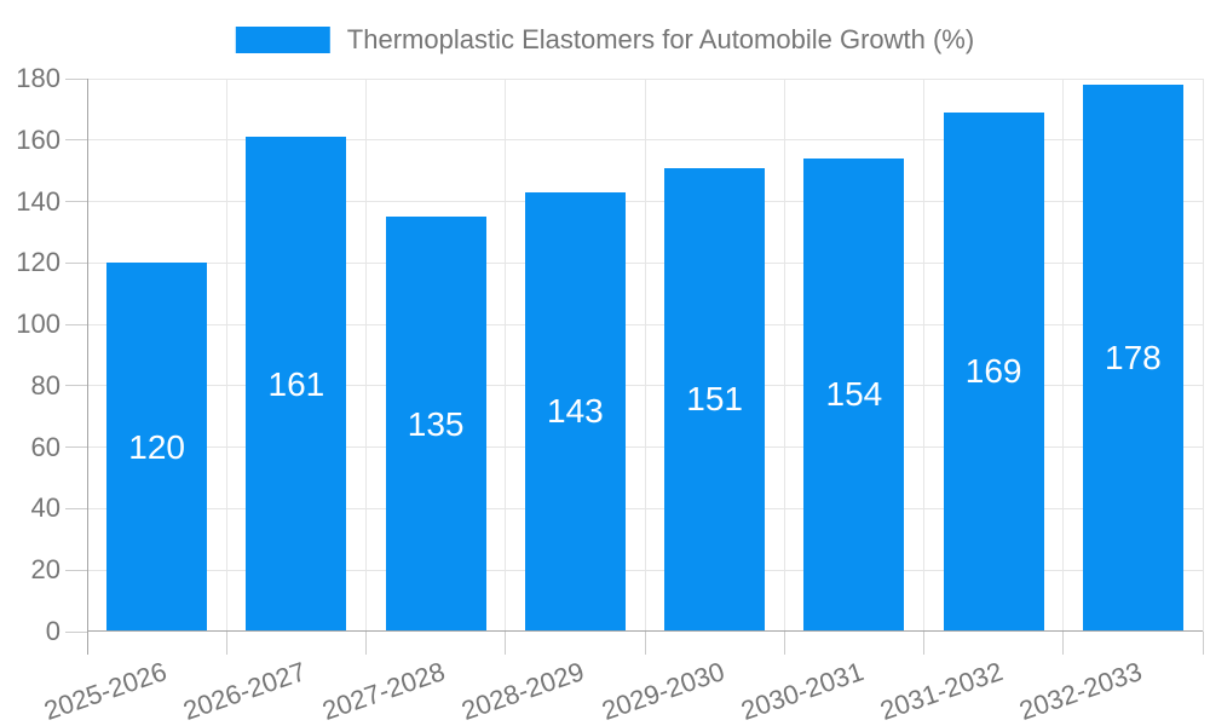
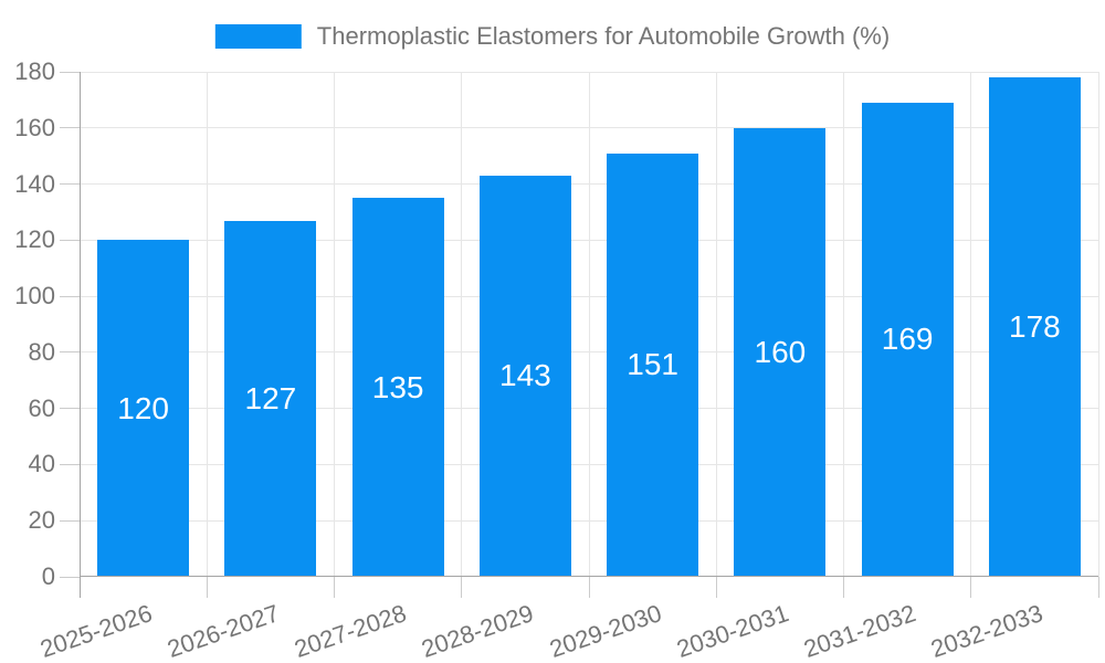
2026-2027: 161 -> 127
2030-2031: 154 -> 160
